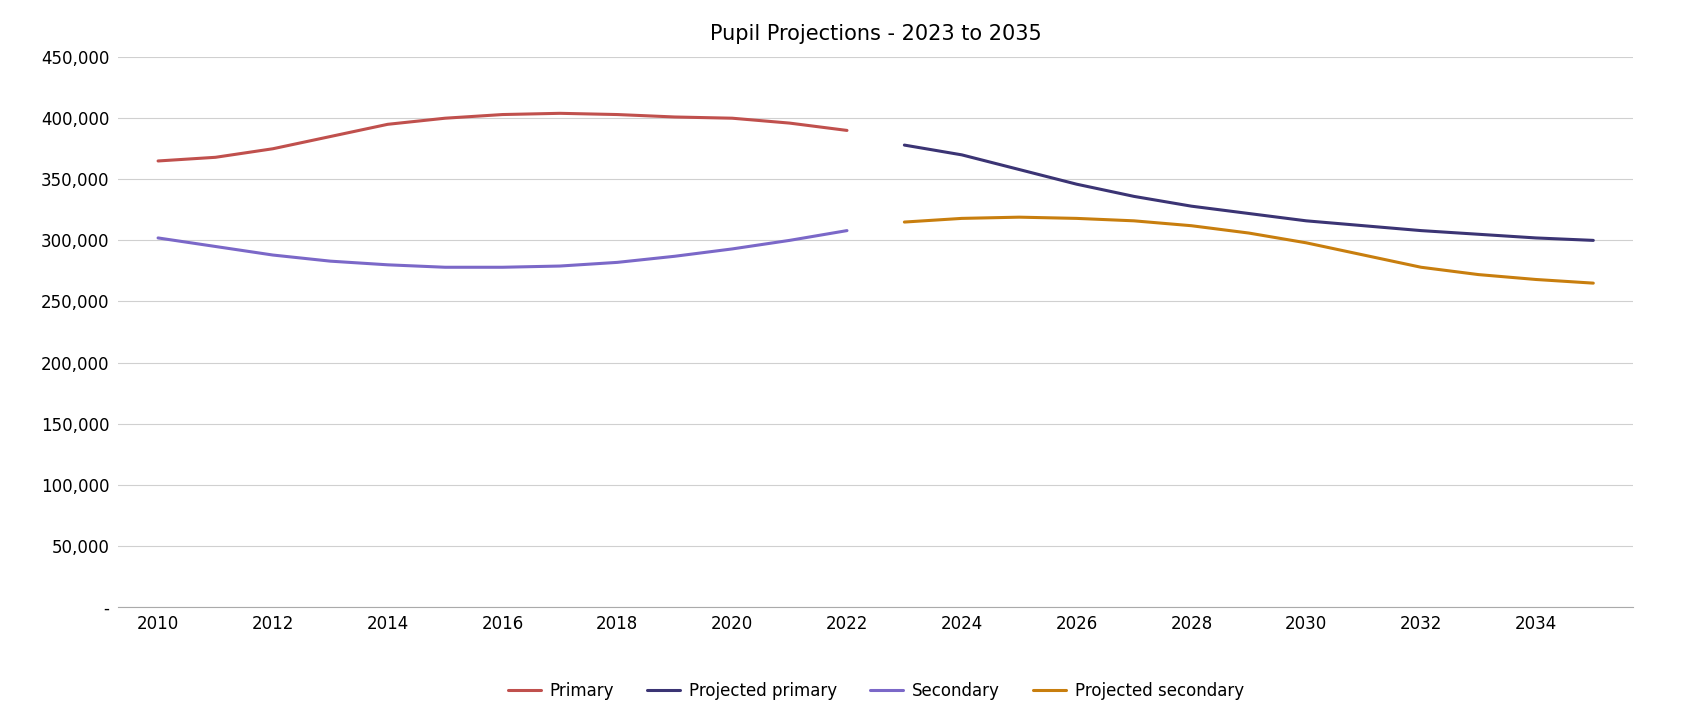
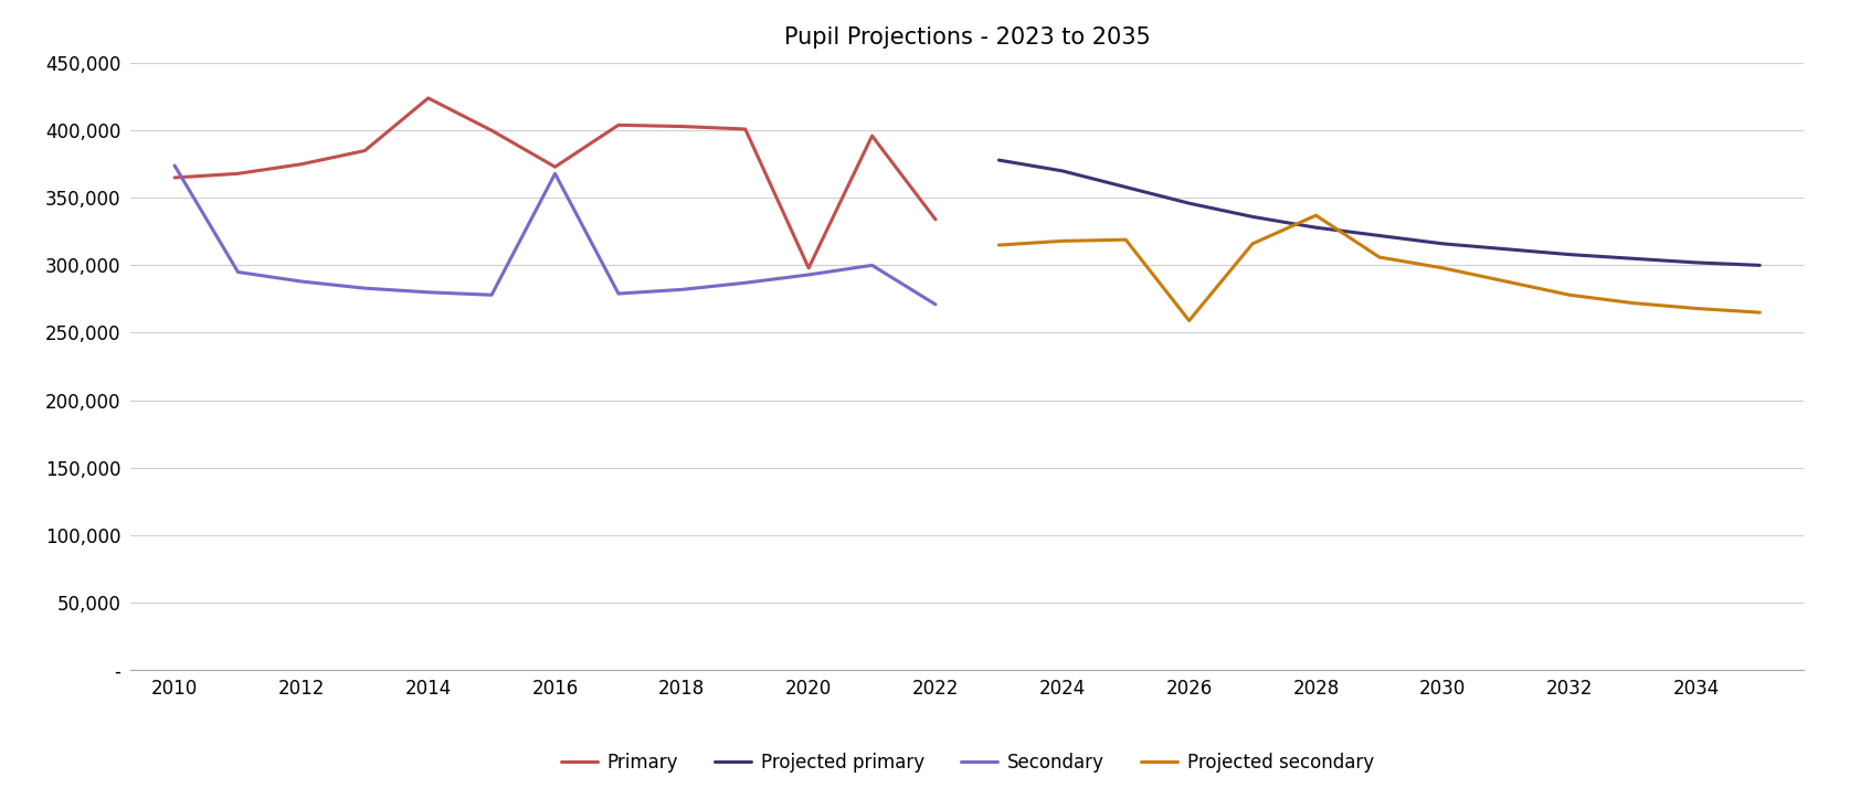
Secondary/2010: 302,000 -> 374,000
Primary/2014: 395,000 -> 424,000
Primary/2016: 403,000 -> 373,000
Secondary/2016: 278,000 -> 368,000
Primary/2020: 400,000 -> 298,000
Primary/2022: 390,000 -> 334,000
Secondary/2022: 308,000 -> 271,000
Projected secondary/2026: 318,000 -> 259,000
Projected secondary/2028: 312,000 -> 337,000
